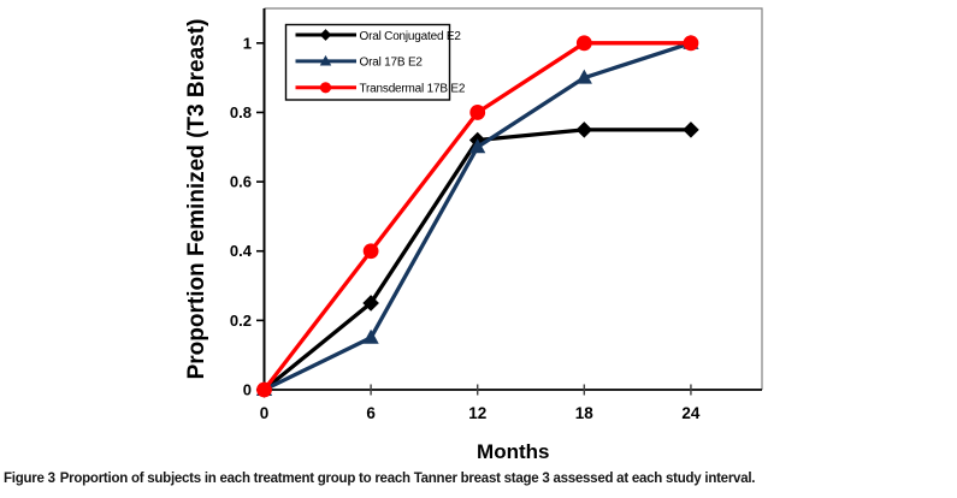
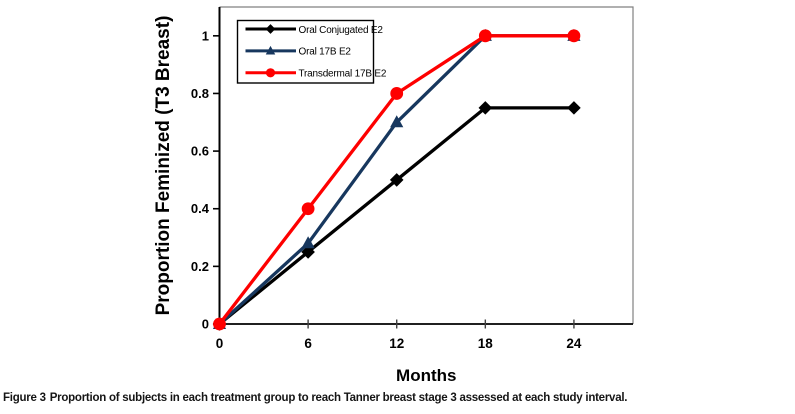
Oral 17B E2/6: 0.15 -> 0.28
Oral Conjugated E2/12: 0.72 -> 0.50
Oral 17B E2/18: 0.90 -> 1.00
